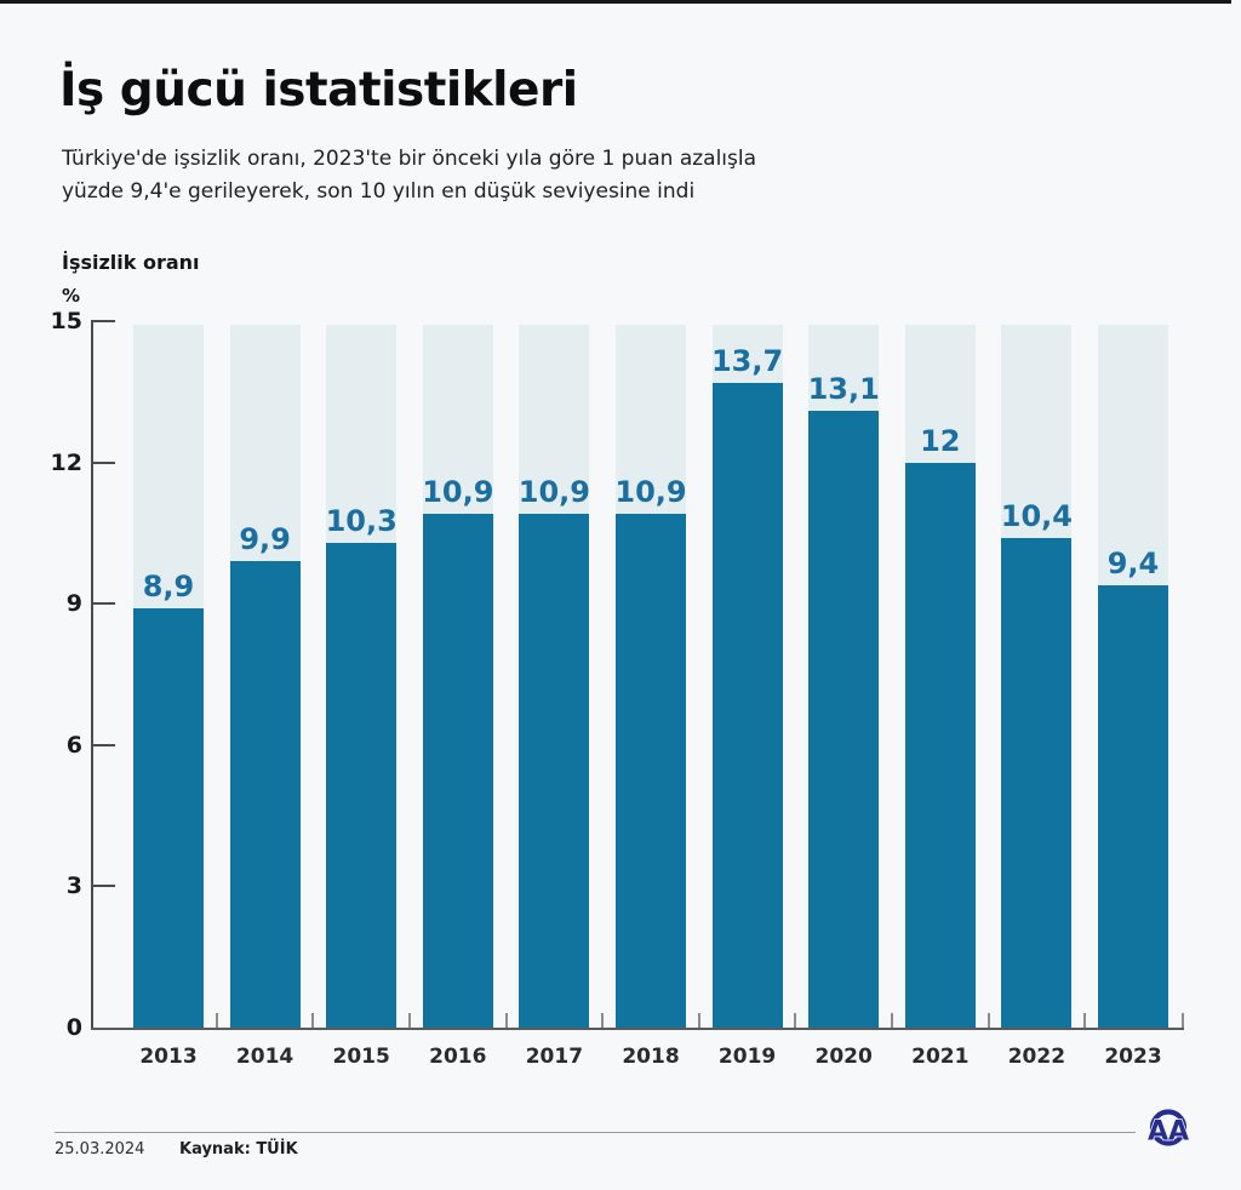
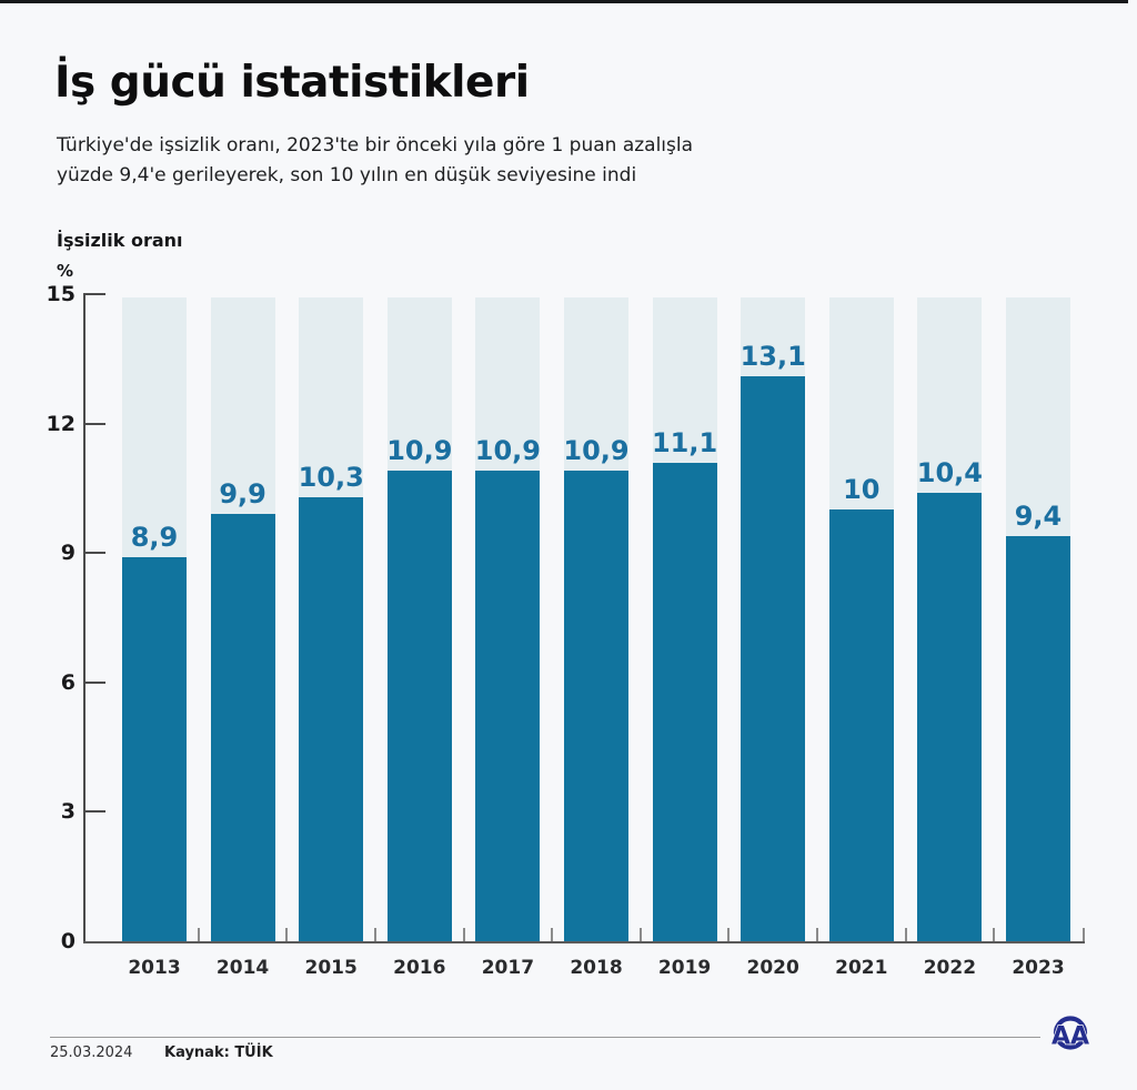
2019: 13,7 -> 11,1
2021: 12 -> 10
